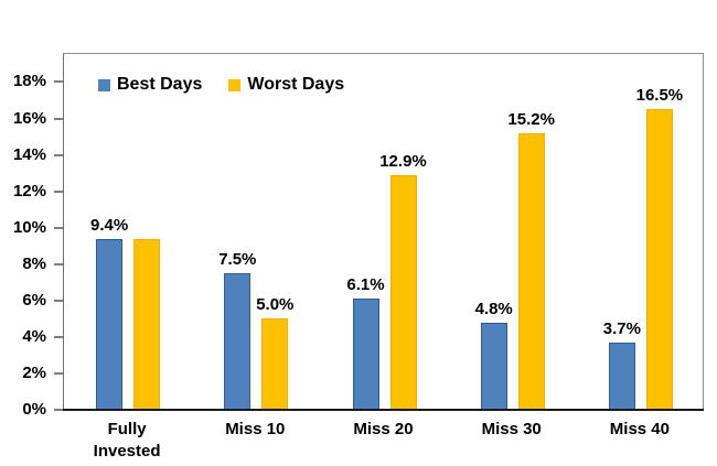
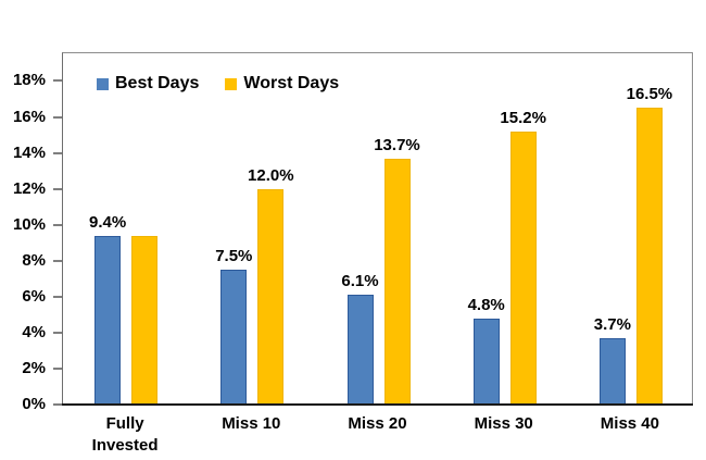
Worst Days/Miss 10: 5.0% -> 12.0%
Worst Days/Miss 20: 12.9% -> 13.7%
